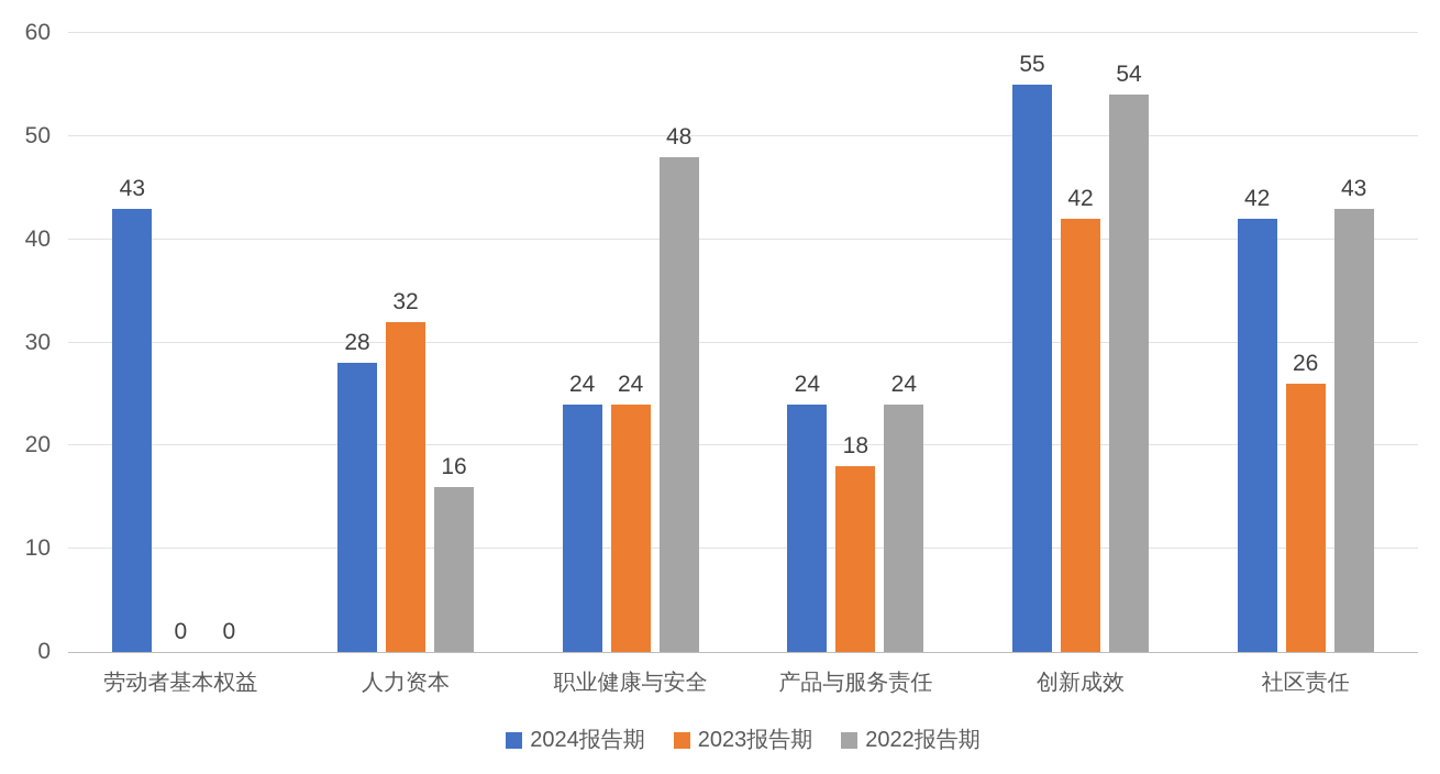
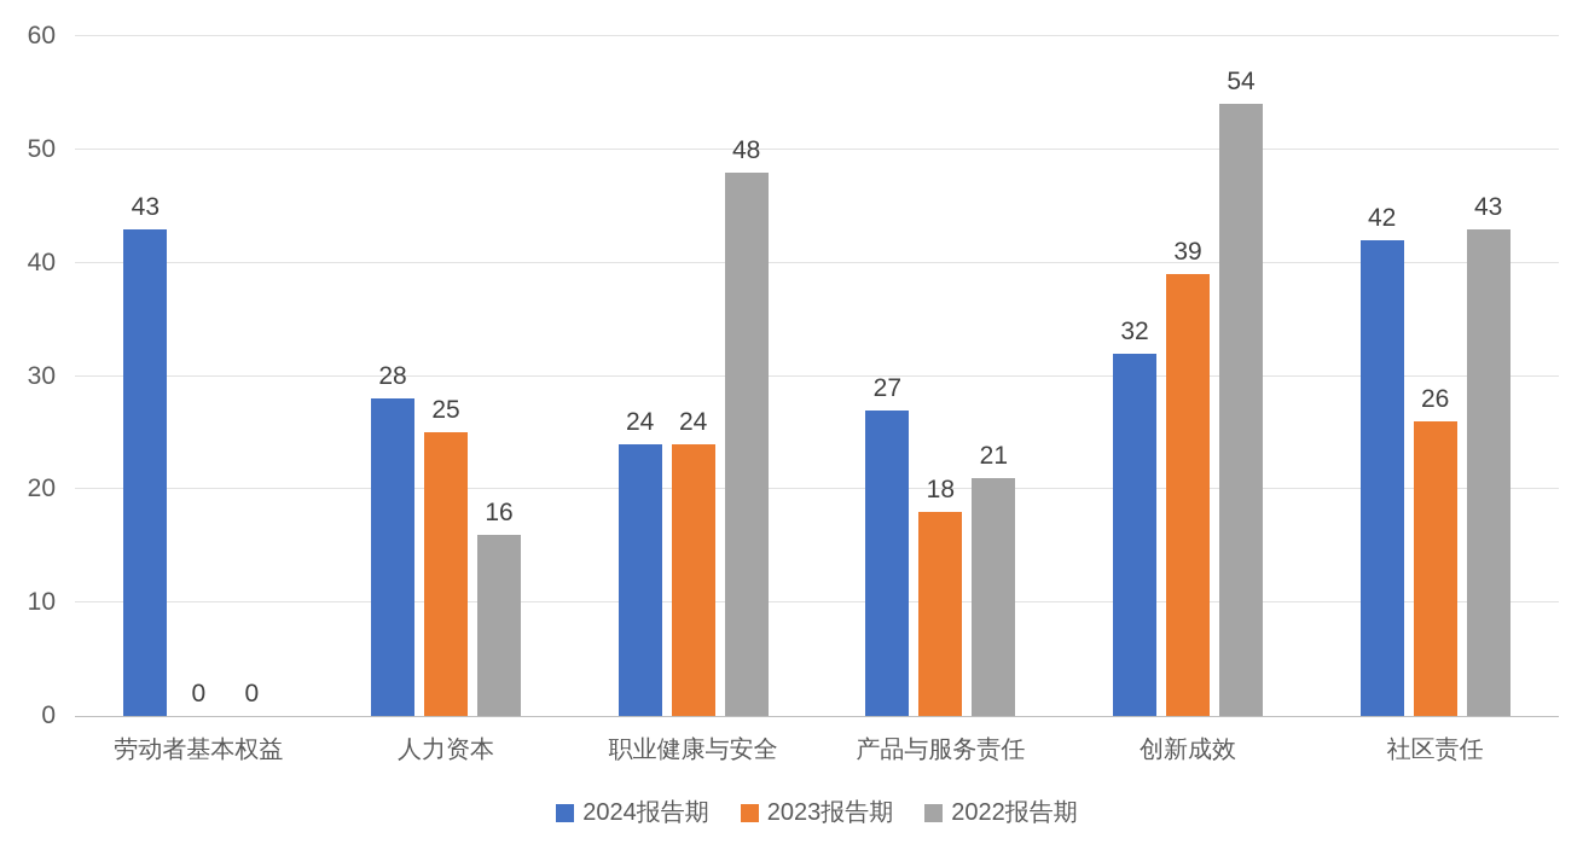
2023报告期/人力资本: 32 -> 25
2024报告期/产品与服务责任: 24 -> 27
2022报告期/产品与服务责任: 24 -> 21
2024报告期/创新成效: 55 -> 32
2023报告期/创新成效: 42 -> 39
